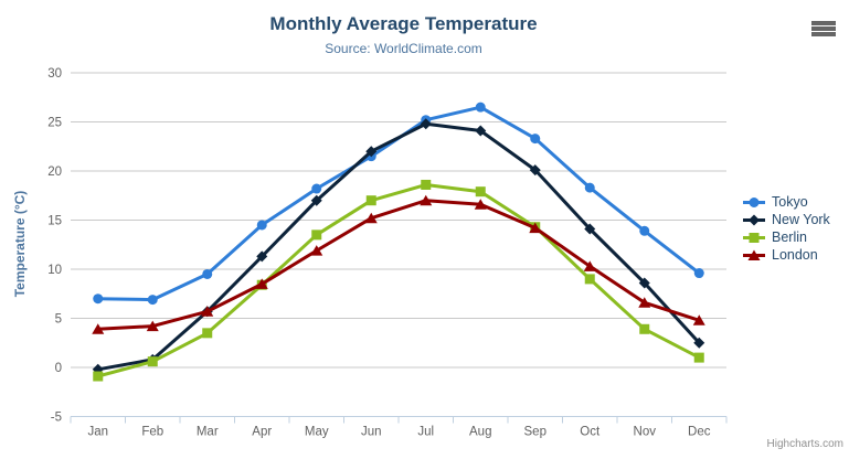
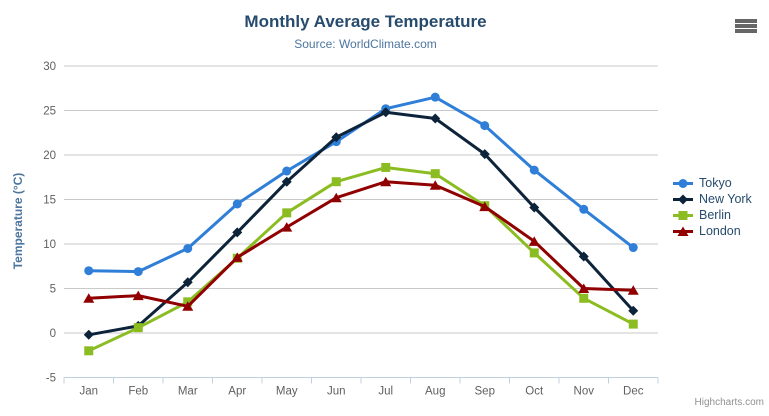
Berlin/Jan: -1 -> -2
London/Mar: 6 -> 3
London/Nov: 7 -> 5
